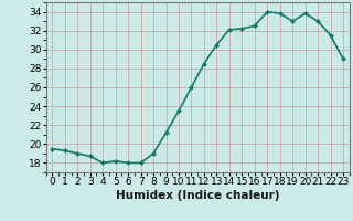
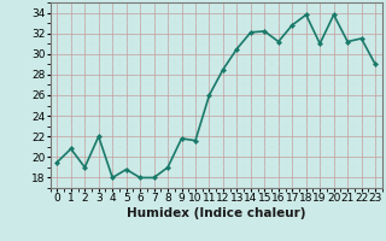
1: 19.3 -> 20.8
3: 18.7 -> 22.0
5: 18.2 -> 18.8
9: 21.2 -> 21.8
10: 23.5 -> 21.6
16: 32.5 -> 31.2
17: 34.0 -> 32.8
19: 33.0 -> 31.0
21: 33.0 -> 31.2
